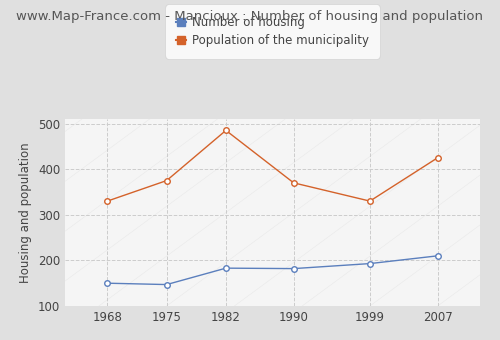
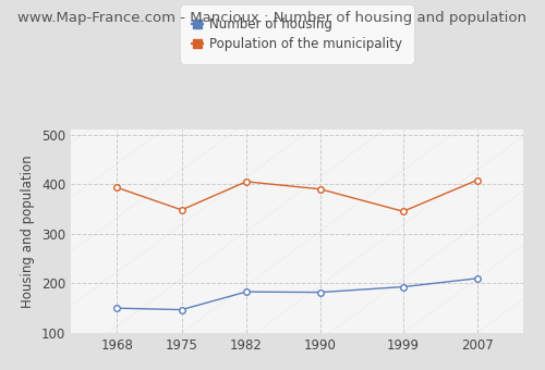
Population of the municipality/1968: 330 -> 393
Population of the municipality/1975: 375 -> 348
Population of the municipality/1982: 485 -> 405
Population of the municipality/1990: 370 -> 390
Population of the municipality/1999: 330 -> 345
Population of the municipality/2007: 425 -> 408
